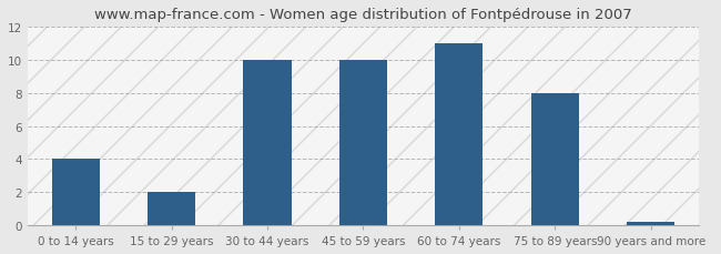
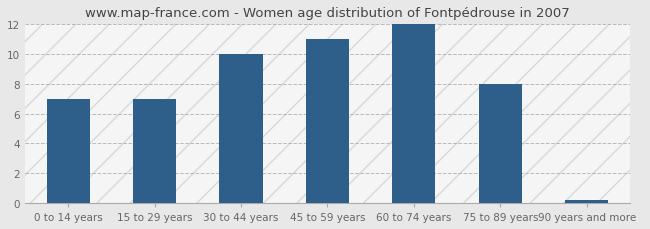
0 to 14 years: 4.0 -> 7.0
15 to 29 years: 2.0 -> 7.0
45 to 59 years: 10.0 -> 11.0
60 to 74 years: 11.0 -> 12.0
